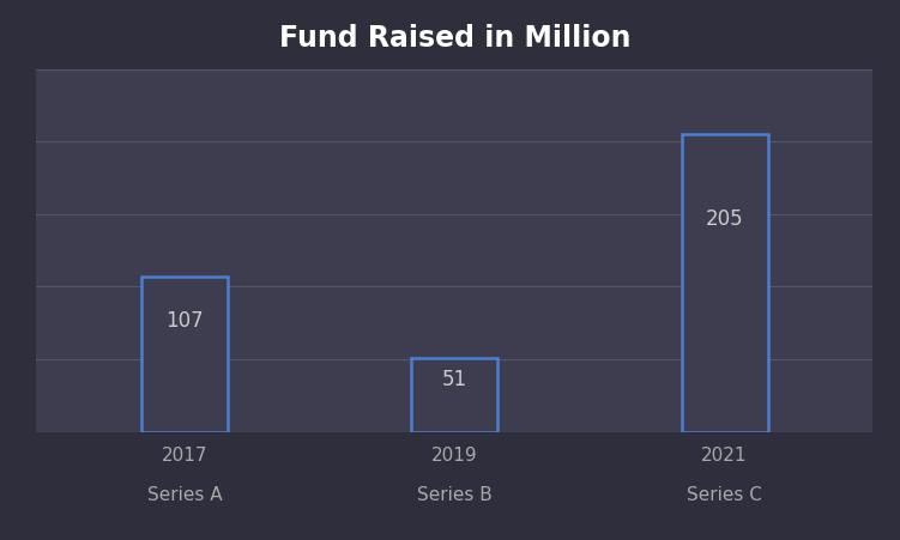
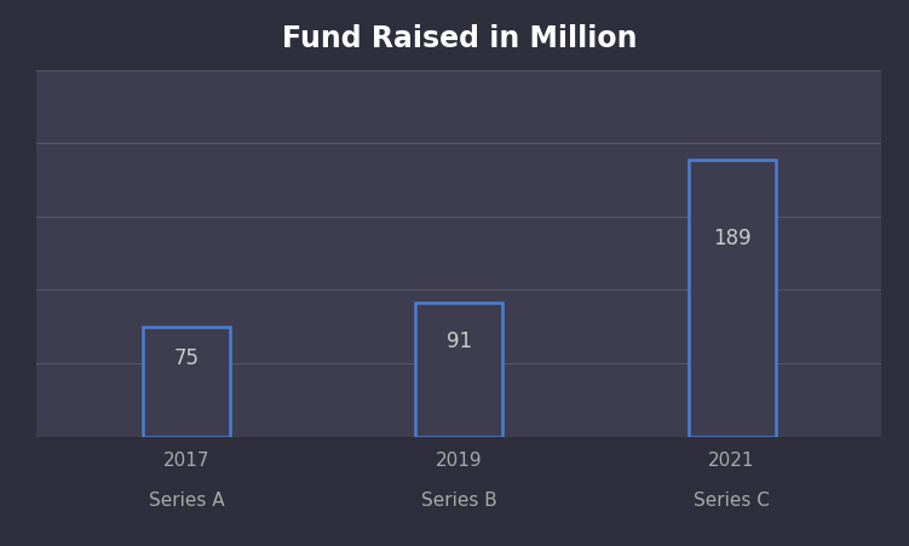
2017: 107 -> 75
2019: 51 -> 91
2021: 205 -> 189
